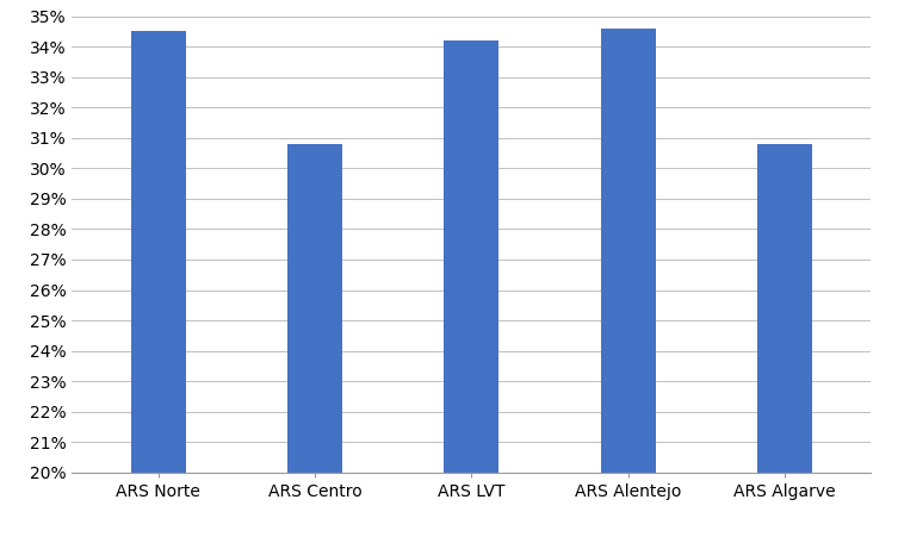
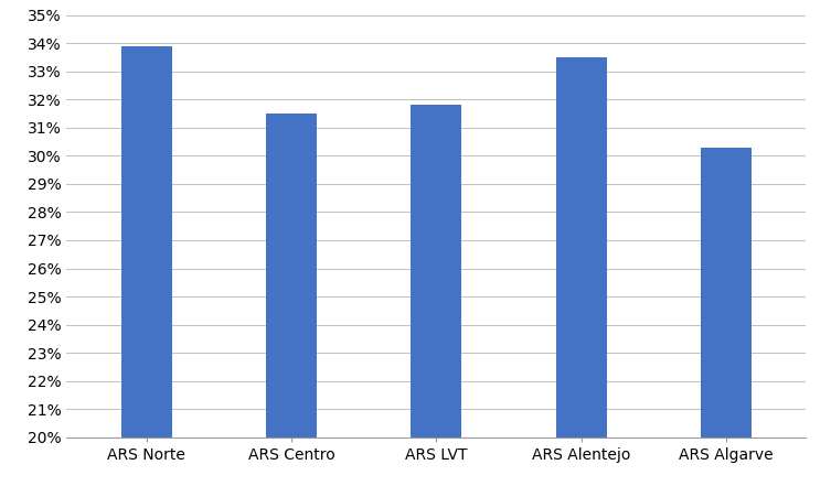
ARS Norte: 34.5% -> 33.9%
ARS Centro: 30.8% -> 31.5%
ARS LVT: 34.2% -> 31.8%
ARS Alentejo: 34.6% -> 33.5%
ARS Algarve: 30.8% -> 30.3%
